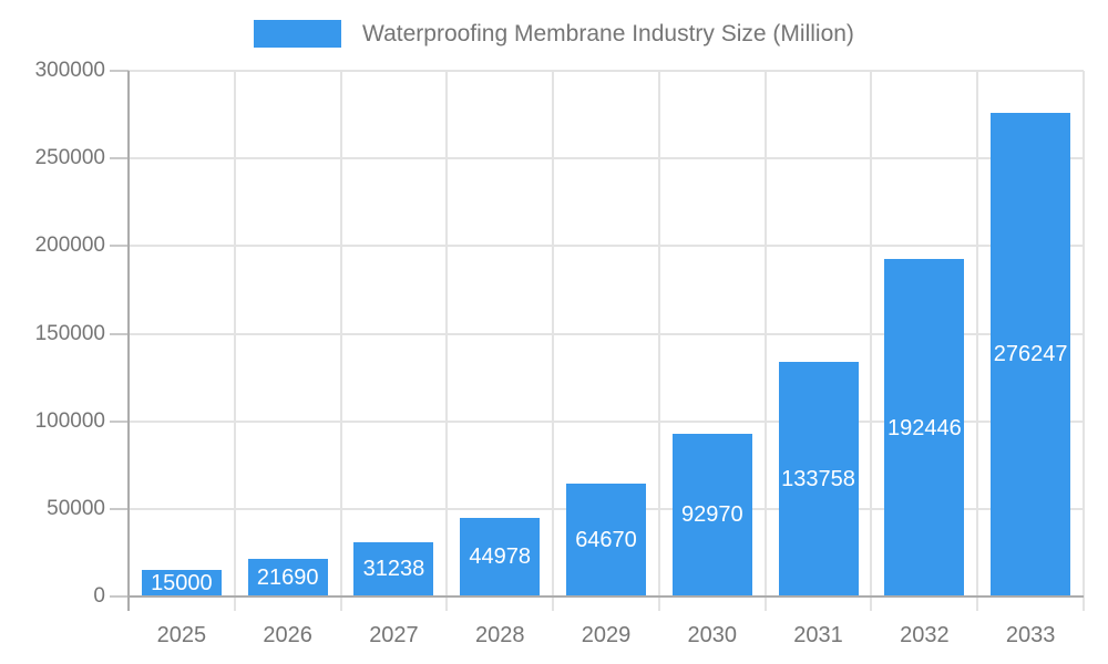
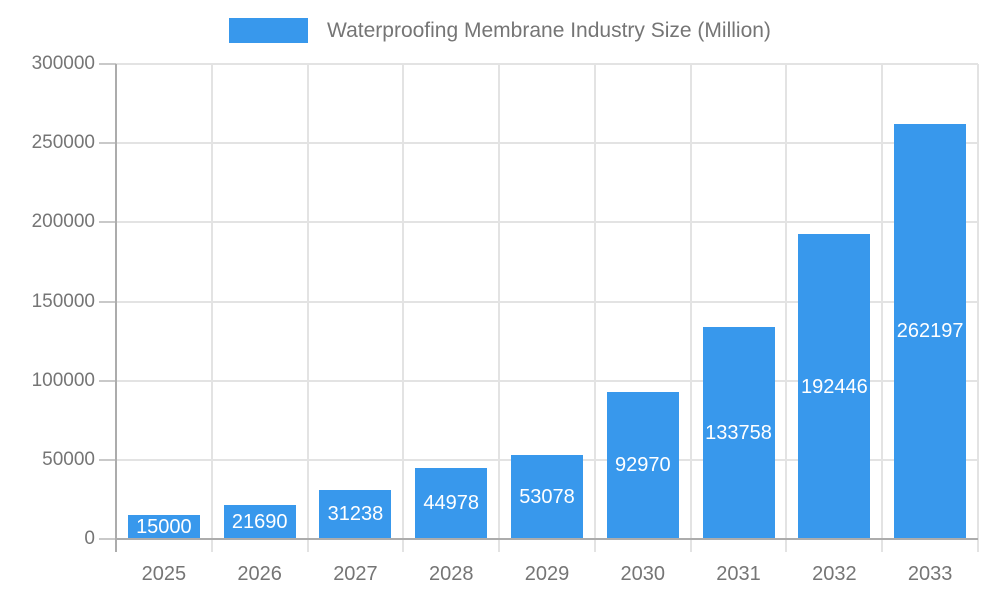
2029: 64670 -> 53078
2033: 276247 -> 262197
